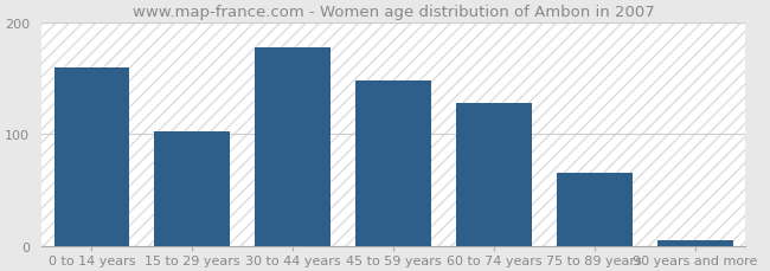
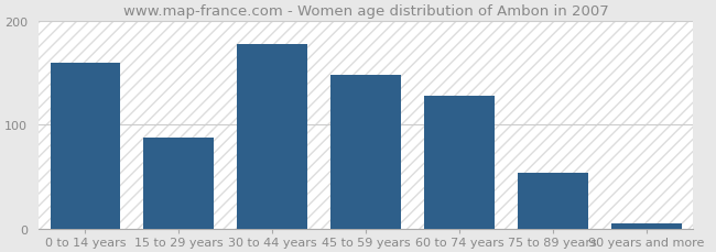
15 to 29 years: 102 -> 88
75 to 89 years: 65 -> 54
